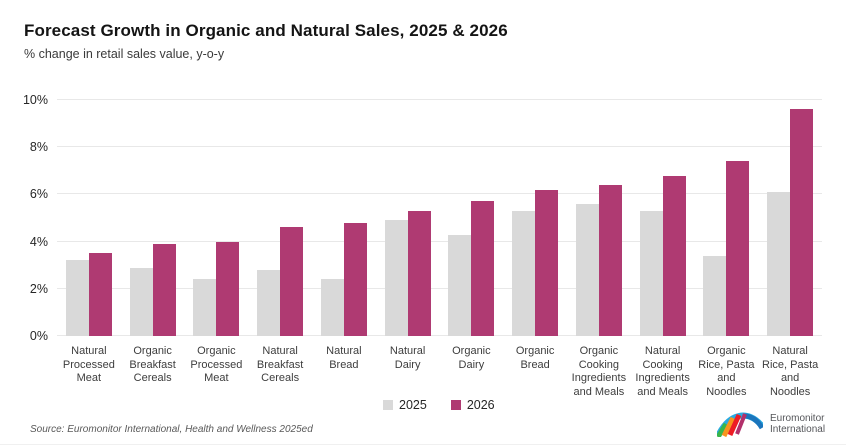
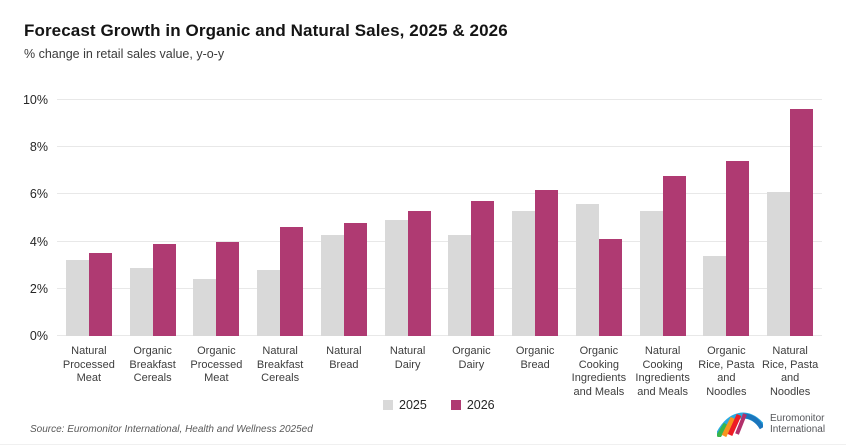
2025/Natural Bread: 2.4% -> 4.3%
2026/Organic Cooking Ingredients and Meals: 6.4% -> 4.1%
